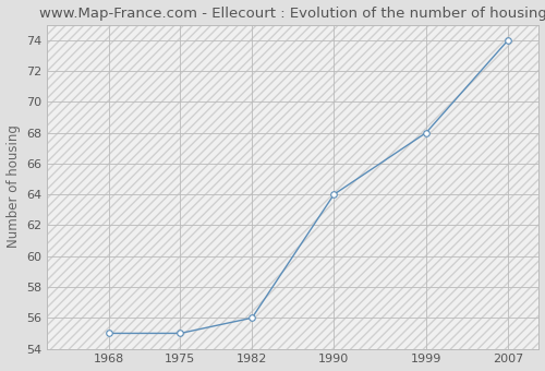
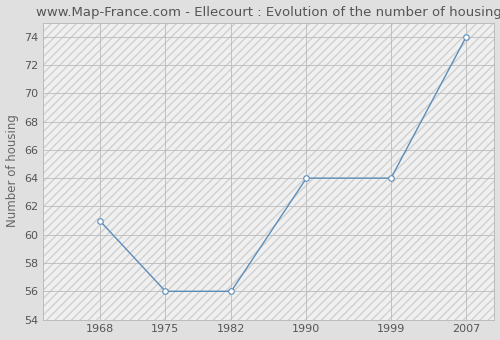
1968: 55 -> 61
1975: 55 -> 56
1999: 68 -> 64
